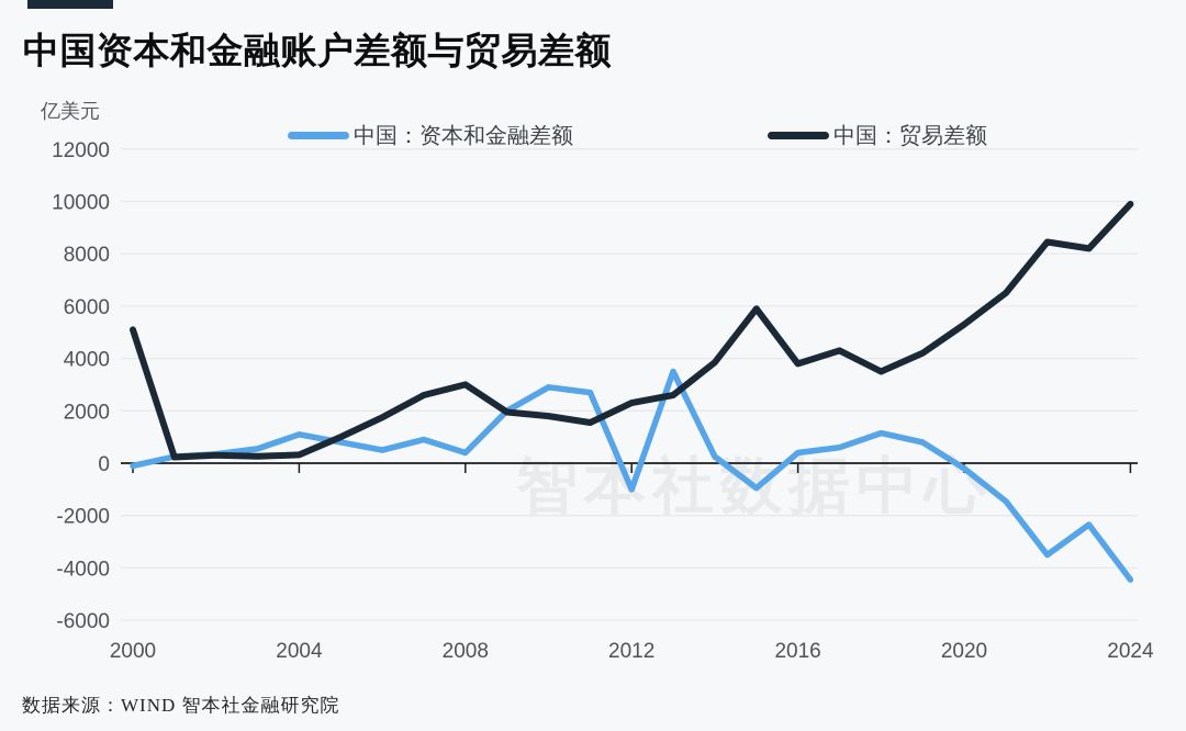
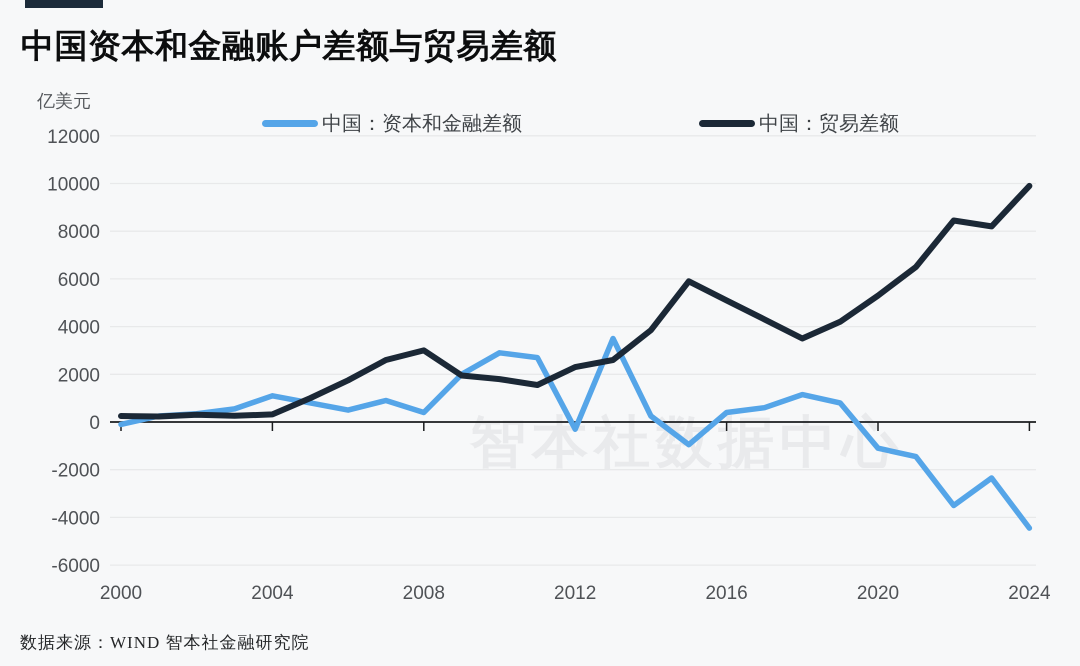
中国：贸易差额/2000: 5100 -> 200
中国：资本和金融差额/2012: -1000 -> -300
中国：贸易差额/2016: 3800 -> 5100
中国：资本和金融差额/2020: -200 -> -1100
